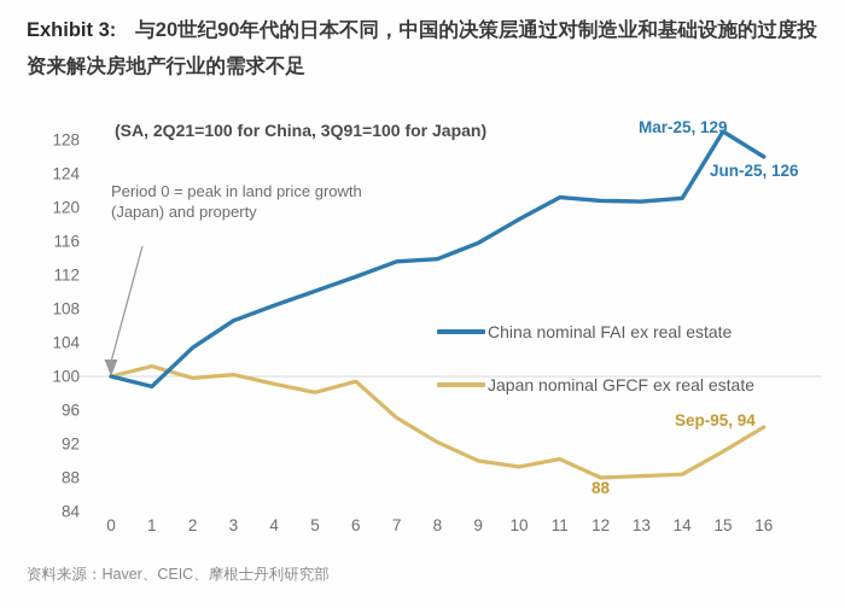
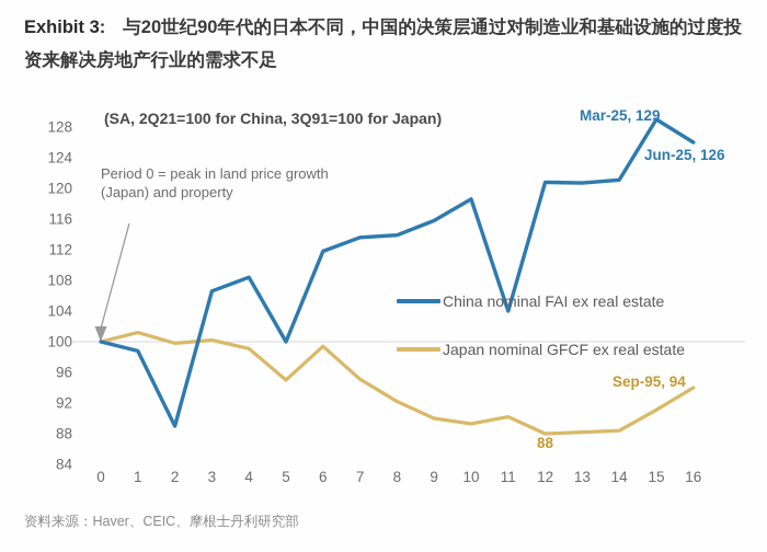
China nominal FAI ex real estate/2: 103 -> 89
China nominal FAI ex real estate/5: 110 -> 100
Japan nominal GFCF ex real estate/5: 98 -> 95
China nominal FAI ex real estate/11: 121 -> 104
